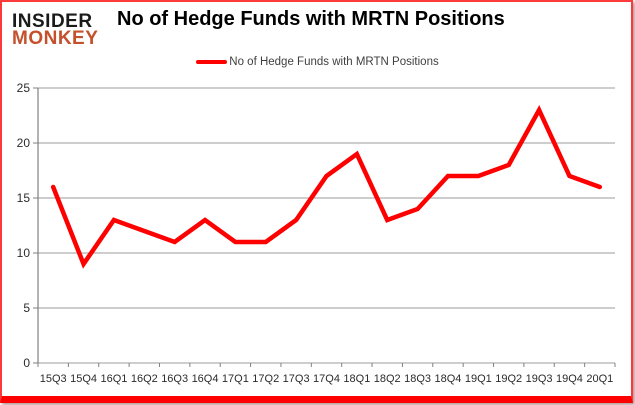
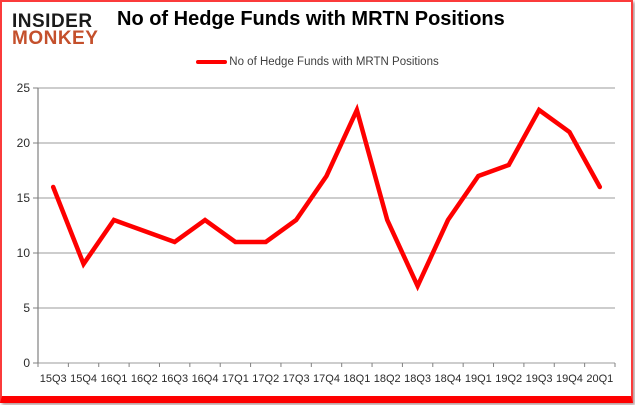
18Q1: 19 -> 23
18Q3: 14 -> 7
18Q4: 17 -> 13
19Q4: 17 -> 21
